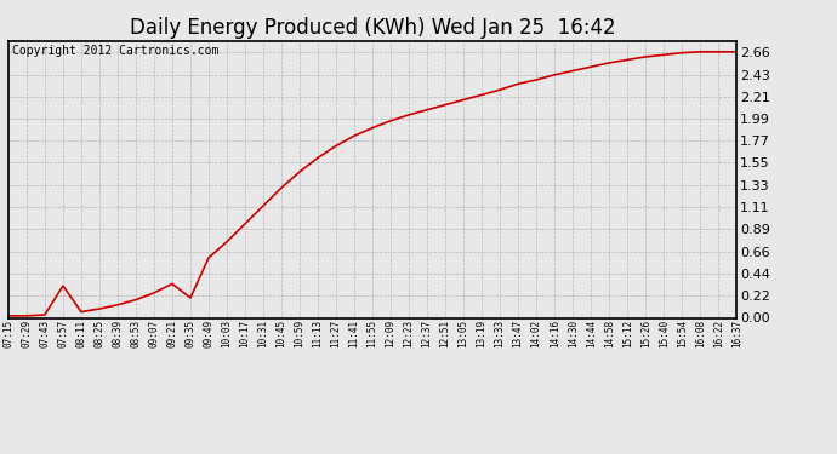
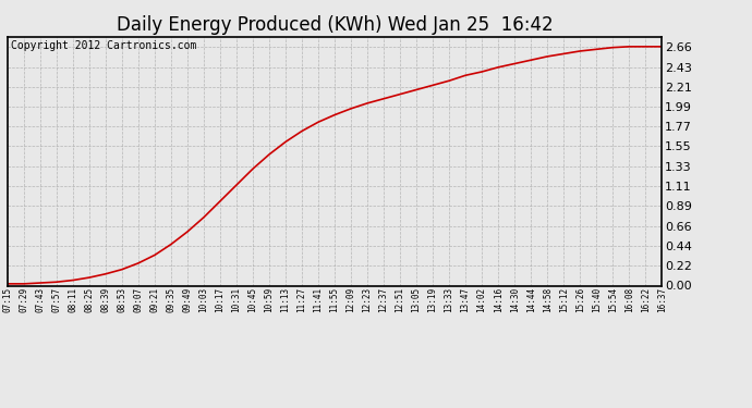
07:57: 0.32 -> 0.04
09:35: 0.20 -> 0.46
